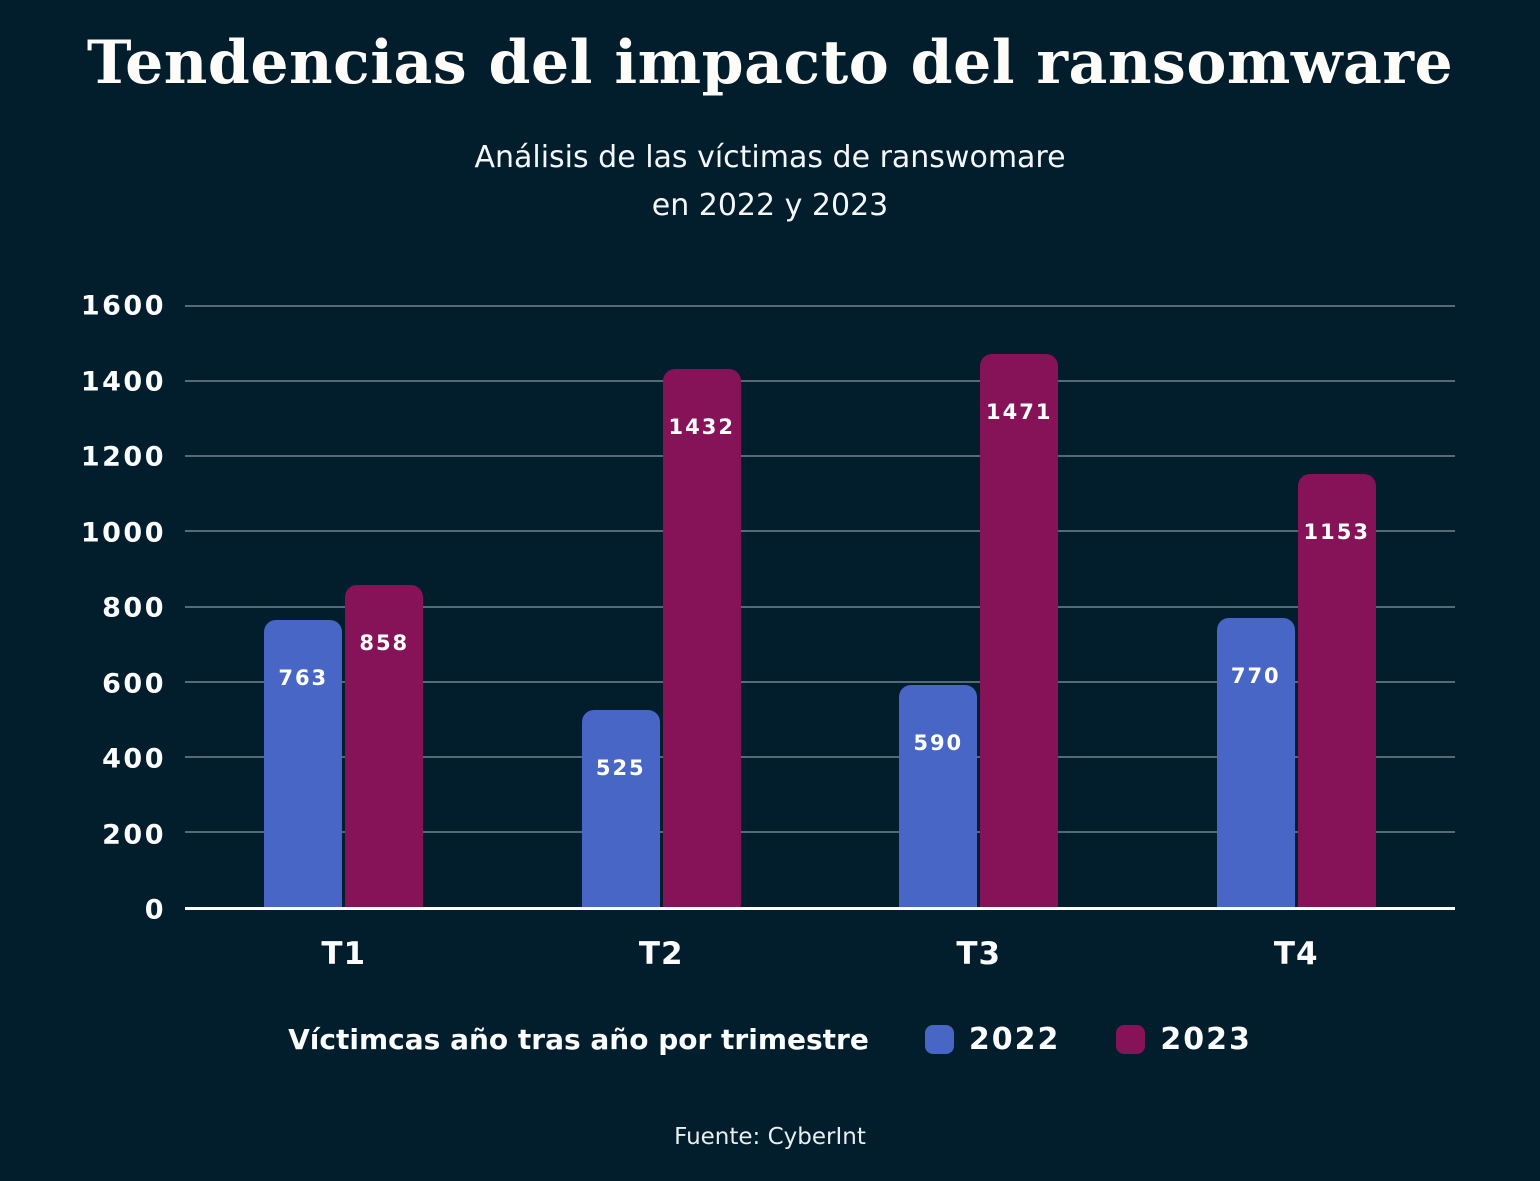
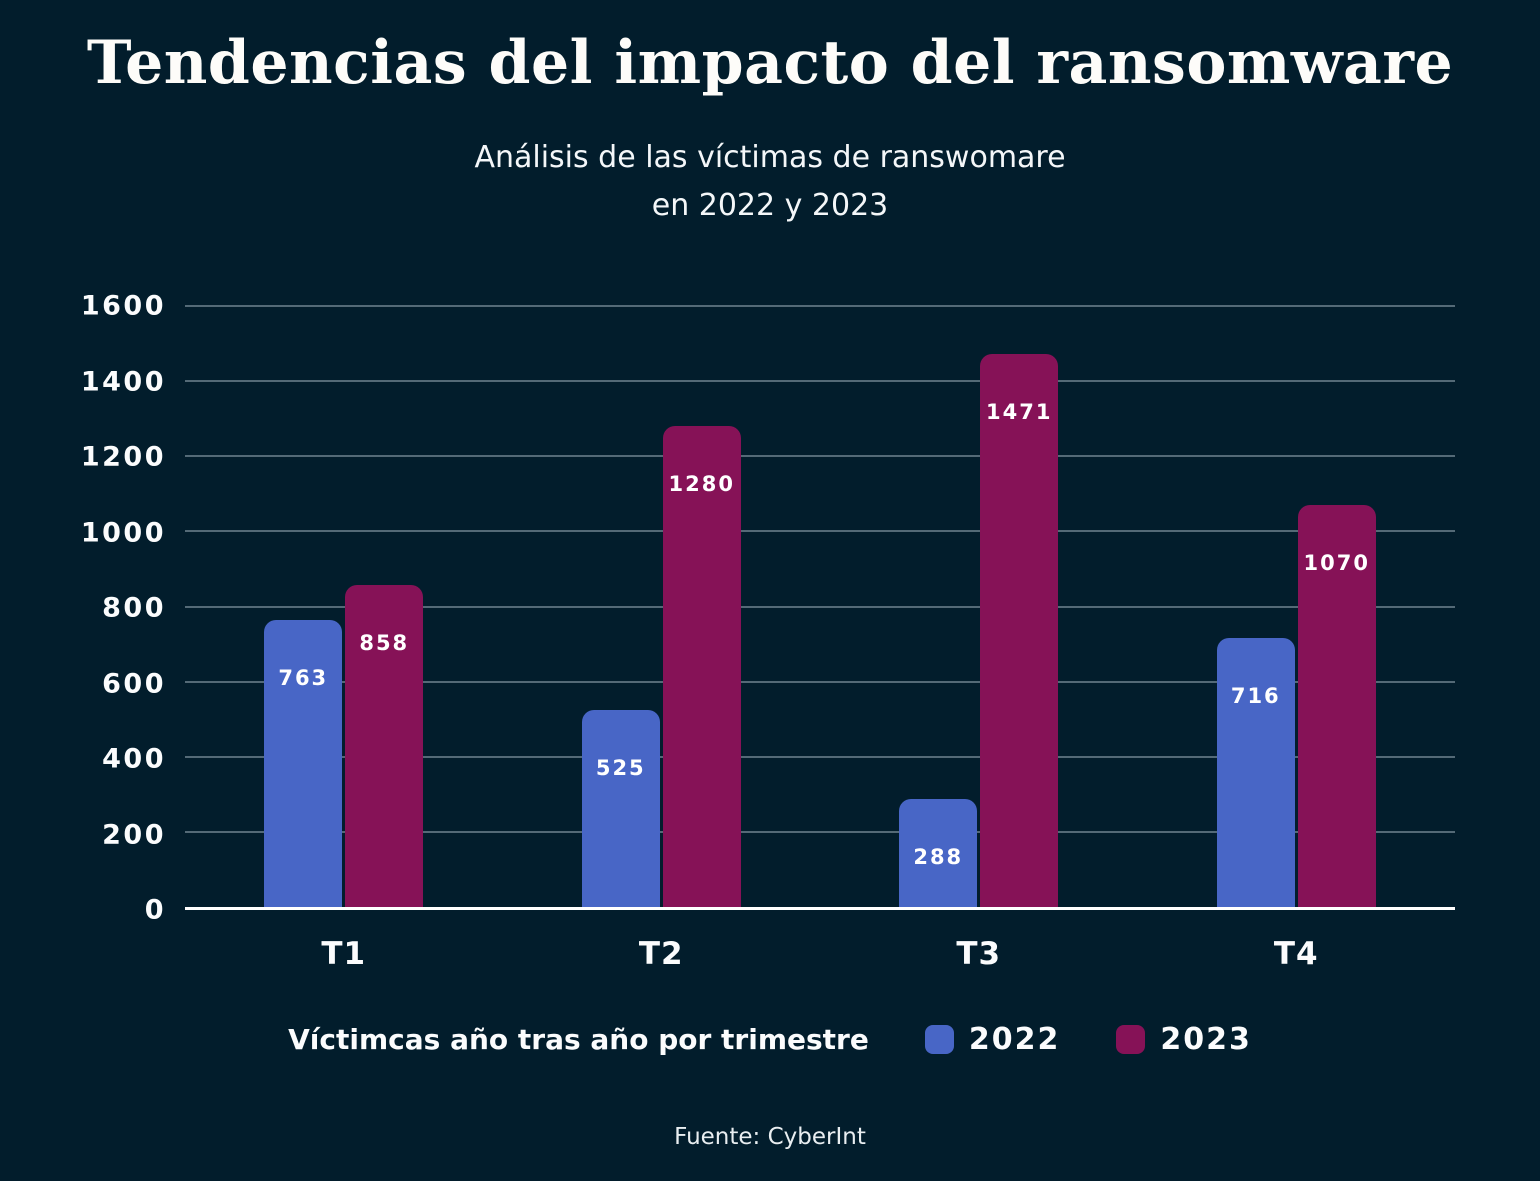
2023/T2: 1432 -> 1280
2022/T3: 590 -> 288
2022/T4: 770 -> 716
2023/T4: 1153 -> 1070
